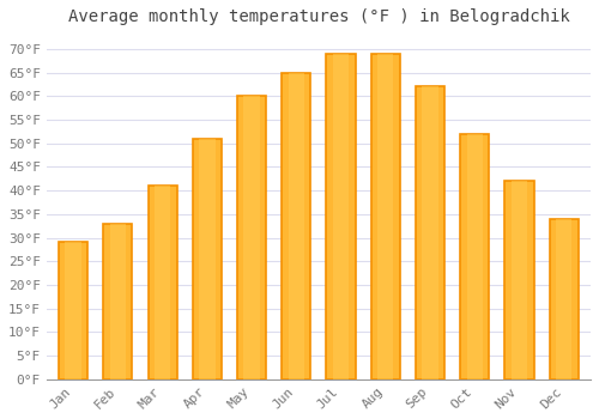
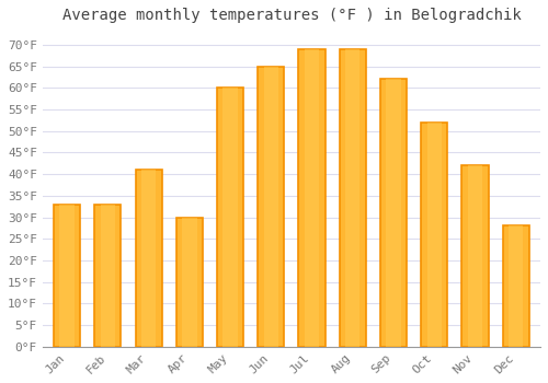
Jan: 29°F -> 33°F
Apr: 51°F -> 30°F
Dec: 34°F -> 28°F
